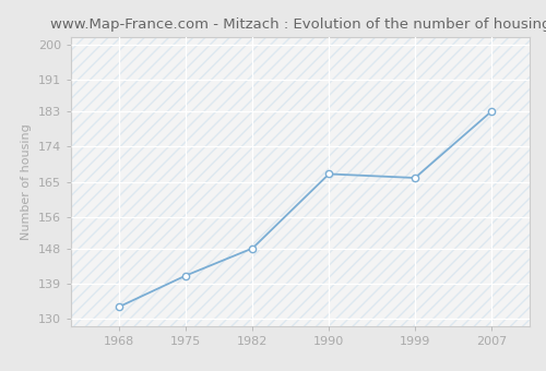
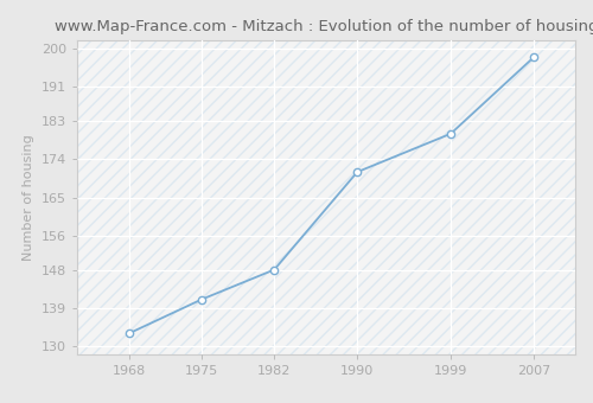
1990: 167 -> 171
1999: 166 -> 180
2007: 183 -> 198
